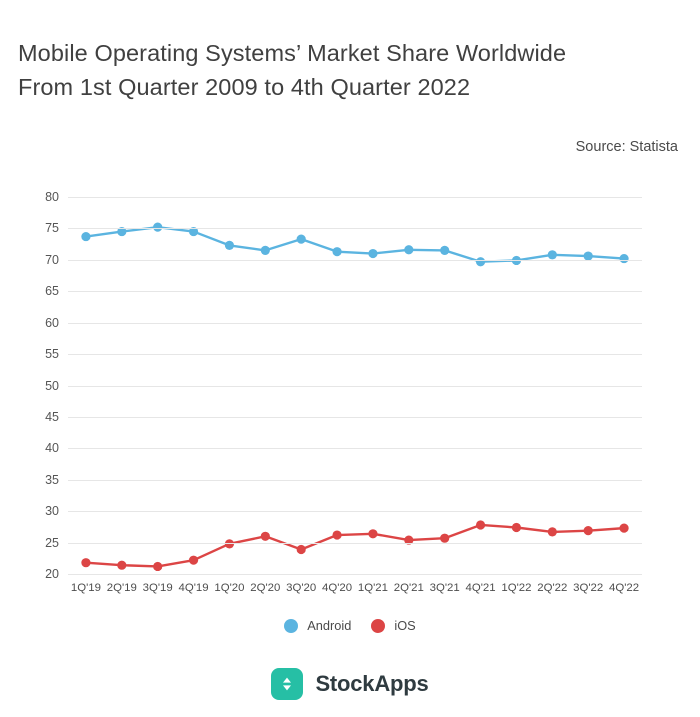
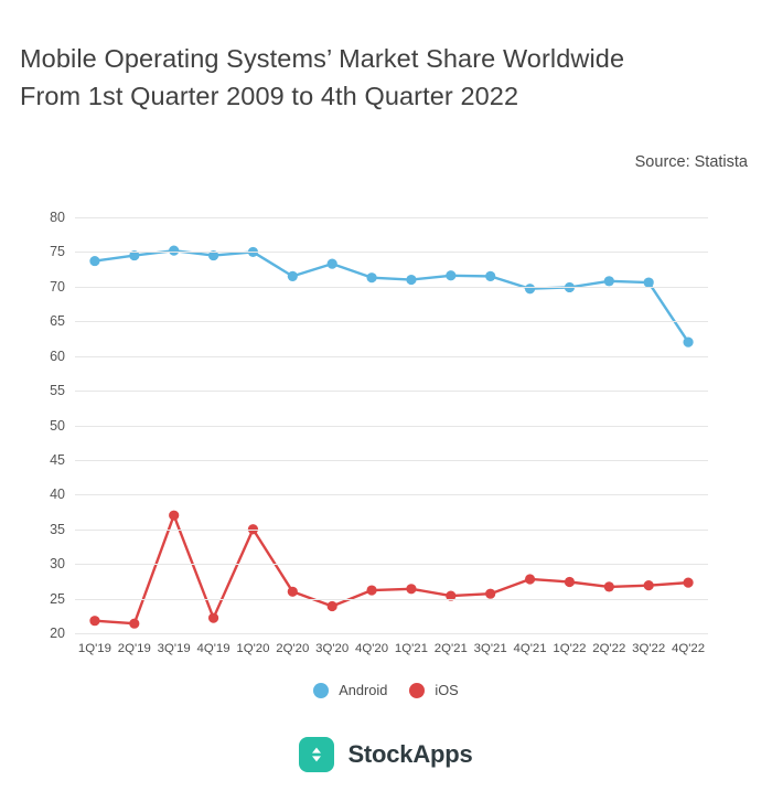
iOS/3Q'19: 21 -> 37
Android/1Q'20: 72 -> 75
iOS/1Q'20: 25 -> 35
Android/4Q'22: 70 -> 62
